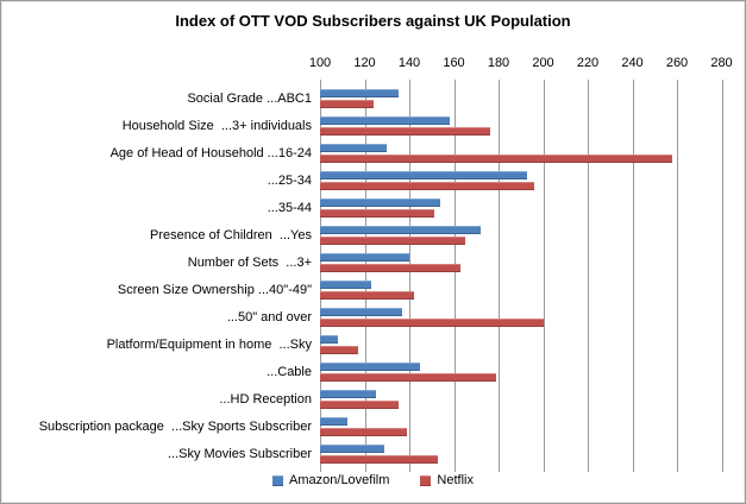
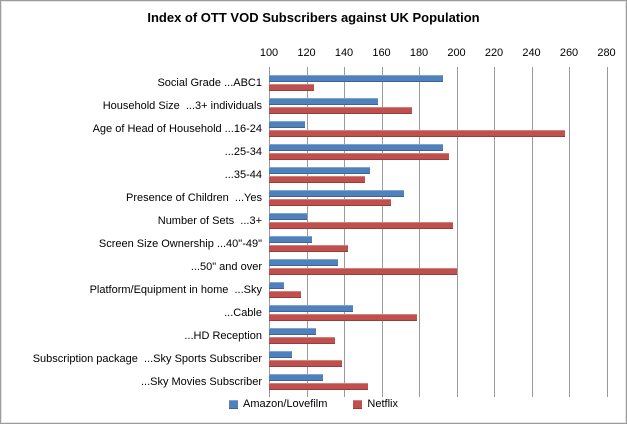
Amazon/Lovefilm/Social Grade ...ABC1: 135 -> 193
Amazon/Lovefilm/Age of Head of Household ...16-24: 130 -> 119
Amazon/Lovefilm/Number of Sets ...3+: 140 -> 120
Netflix/Number of Sets ...3+: 163 -> 198
